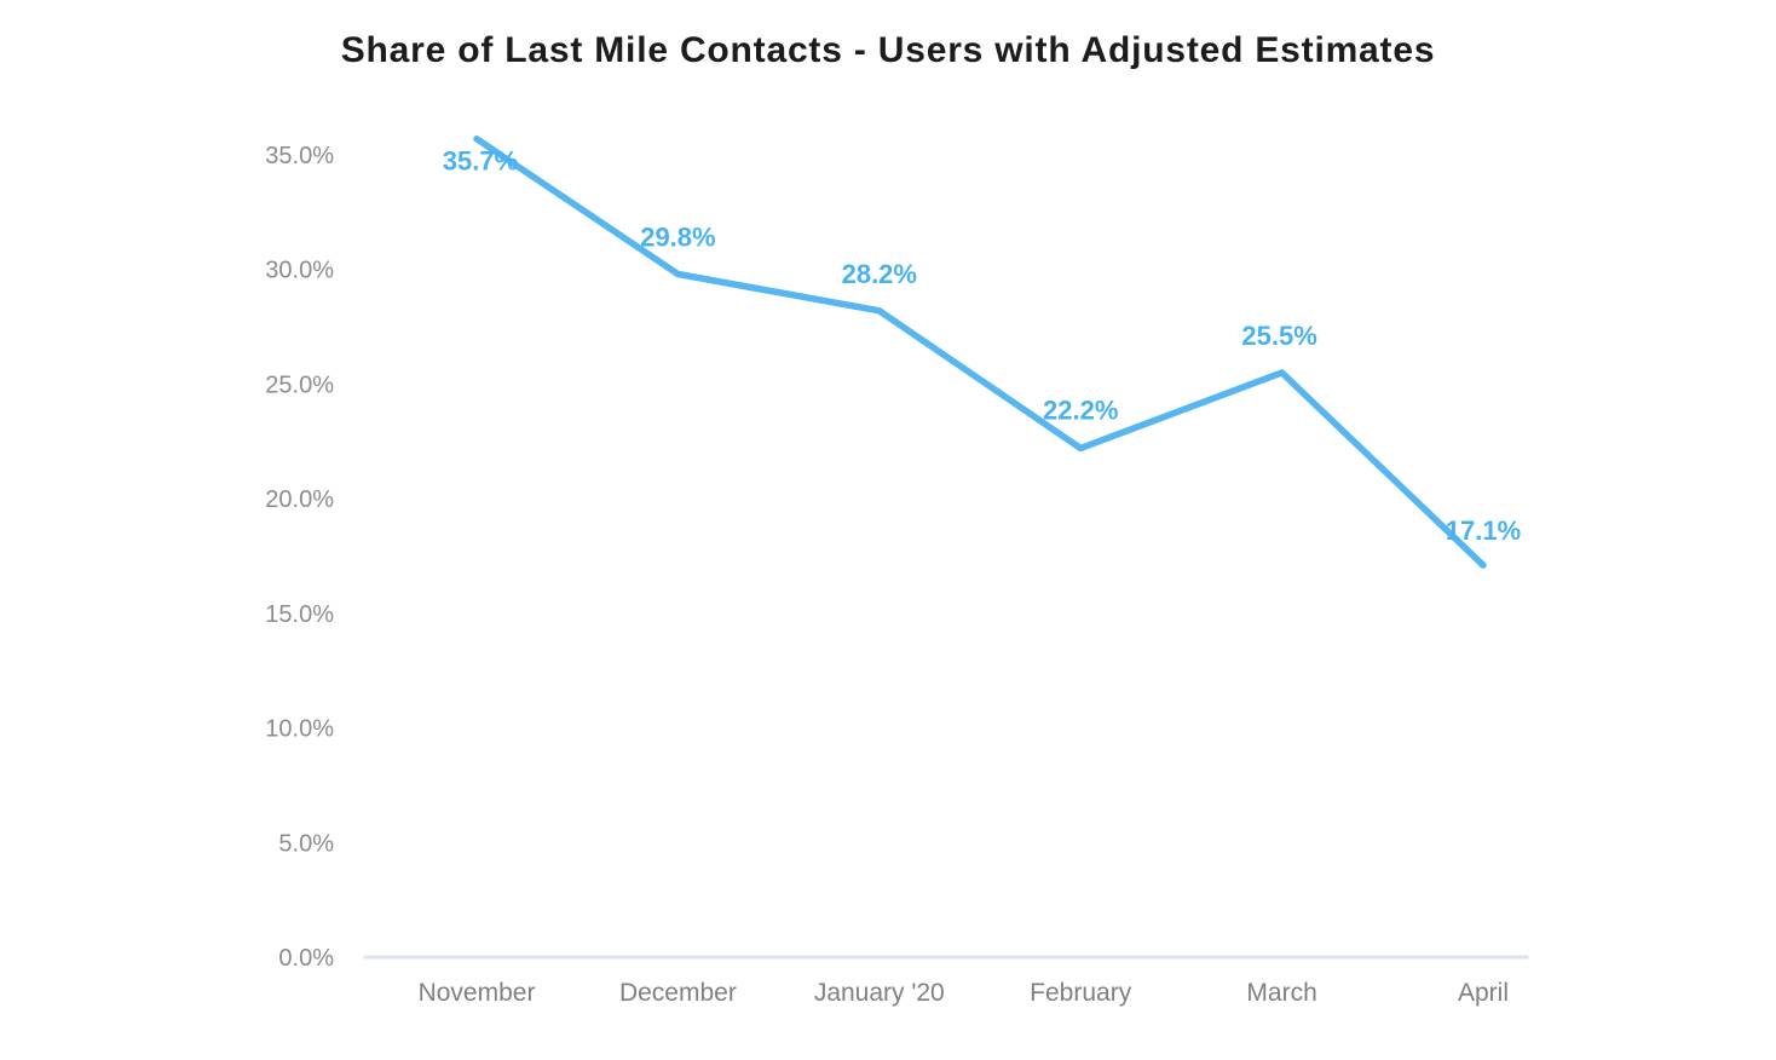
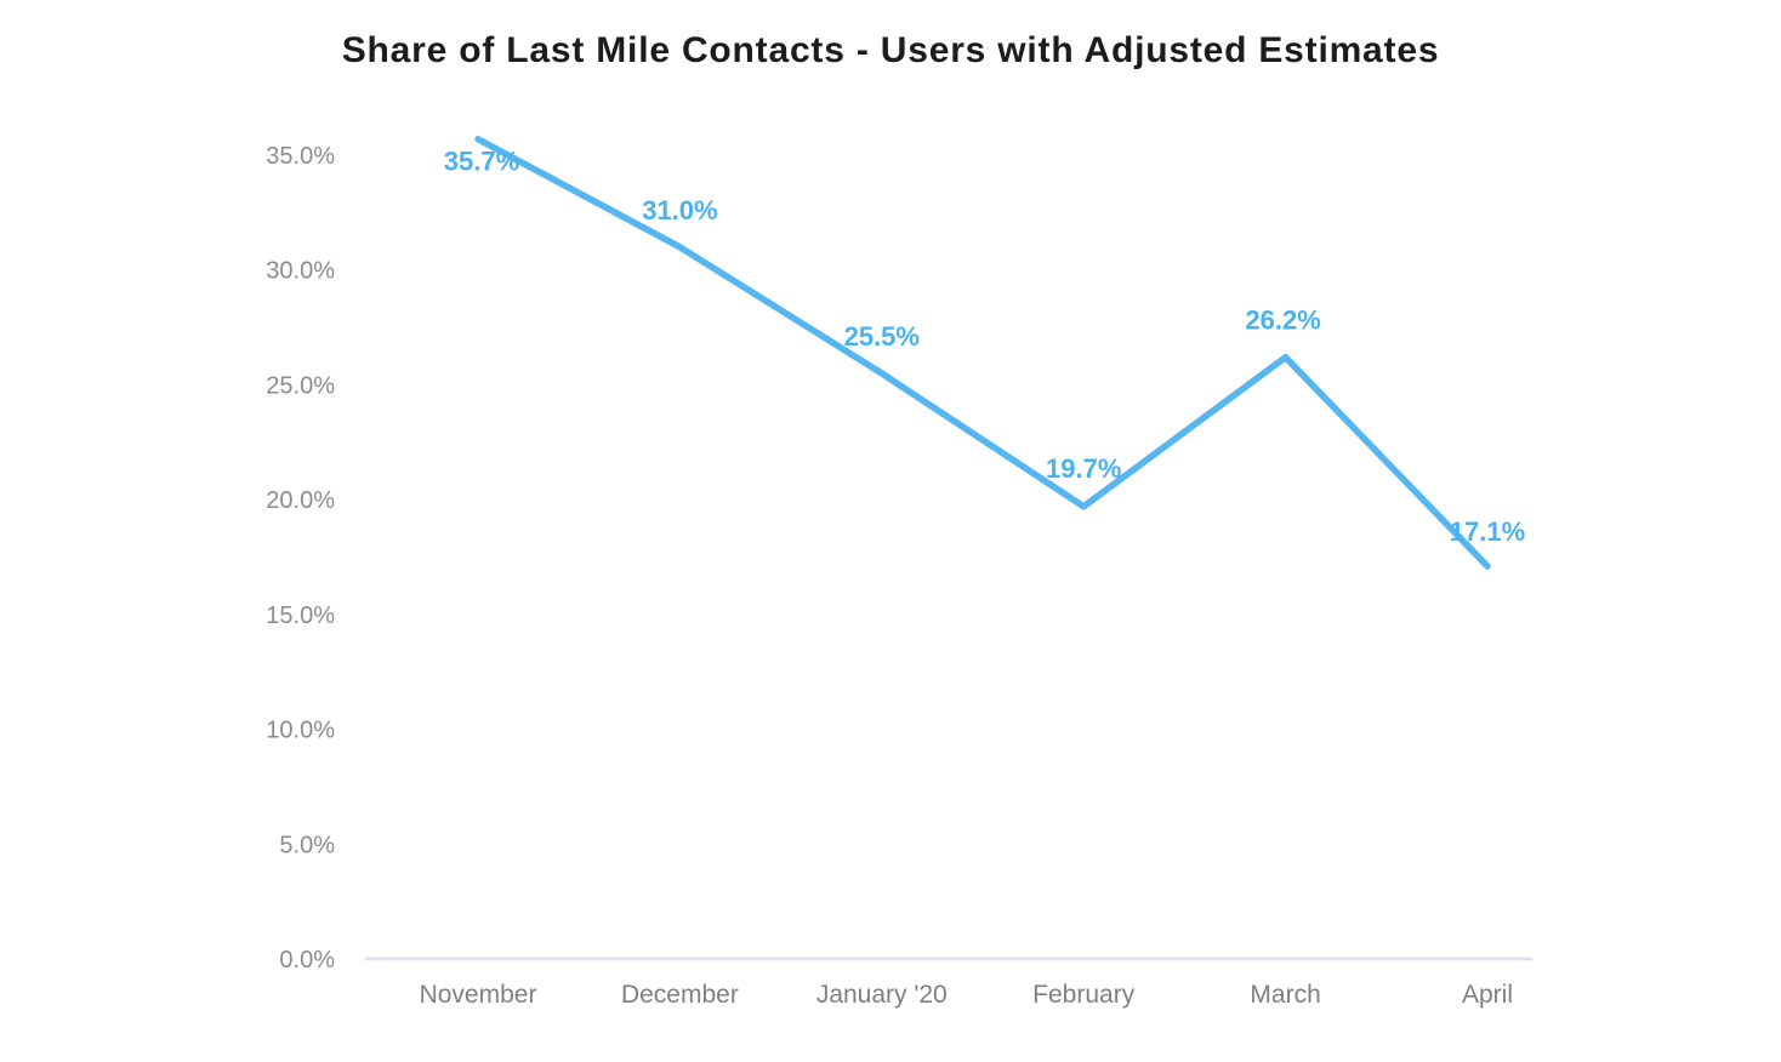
December: 29.8% -> 31.0%
January '20: 28.2% -> 25.5%
February: 22.2% -> 19.7%
March: 25.5% -> 26.2%
